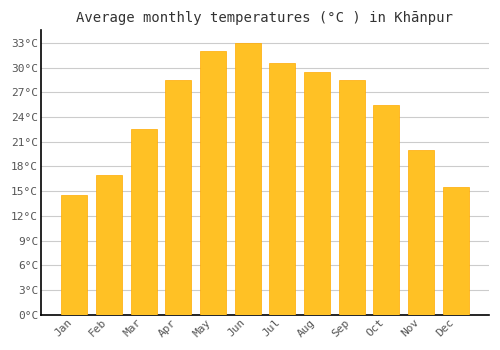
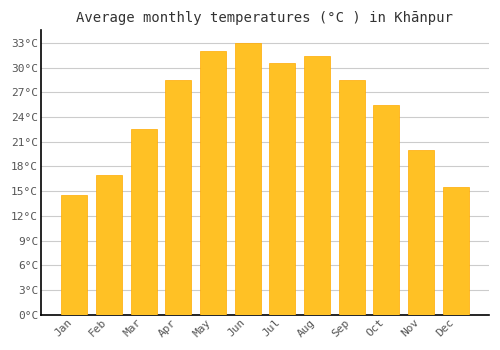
Aug: 29.5°C -> 31.4°C
